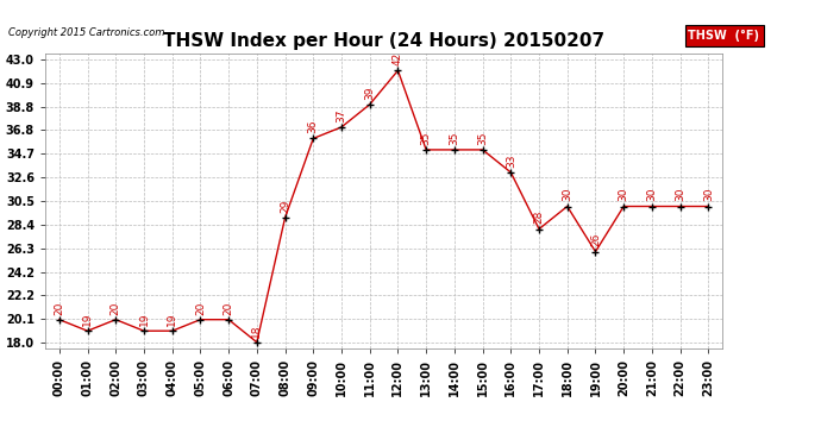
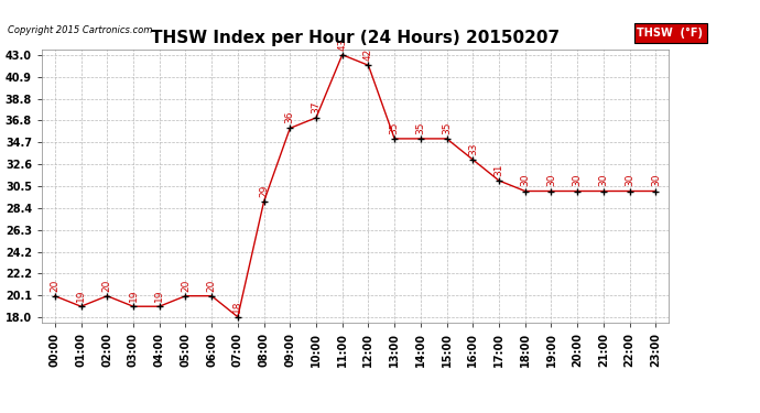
11:00: 39 -> 43
17:00: 28 -> 31
19:00: 26 -> 30
